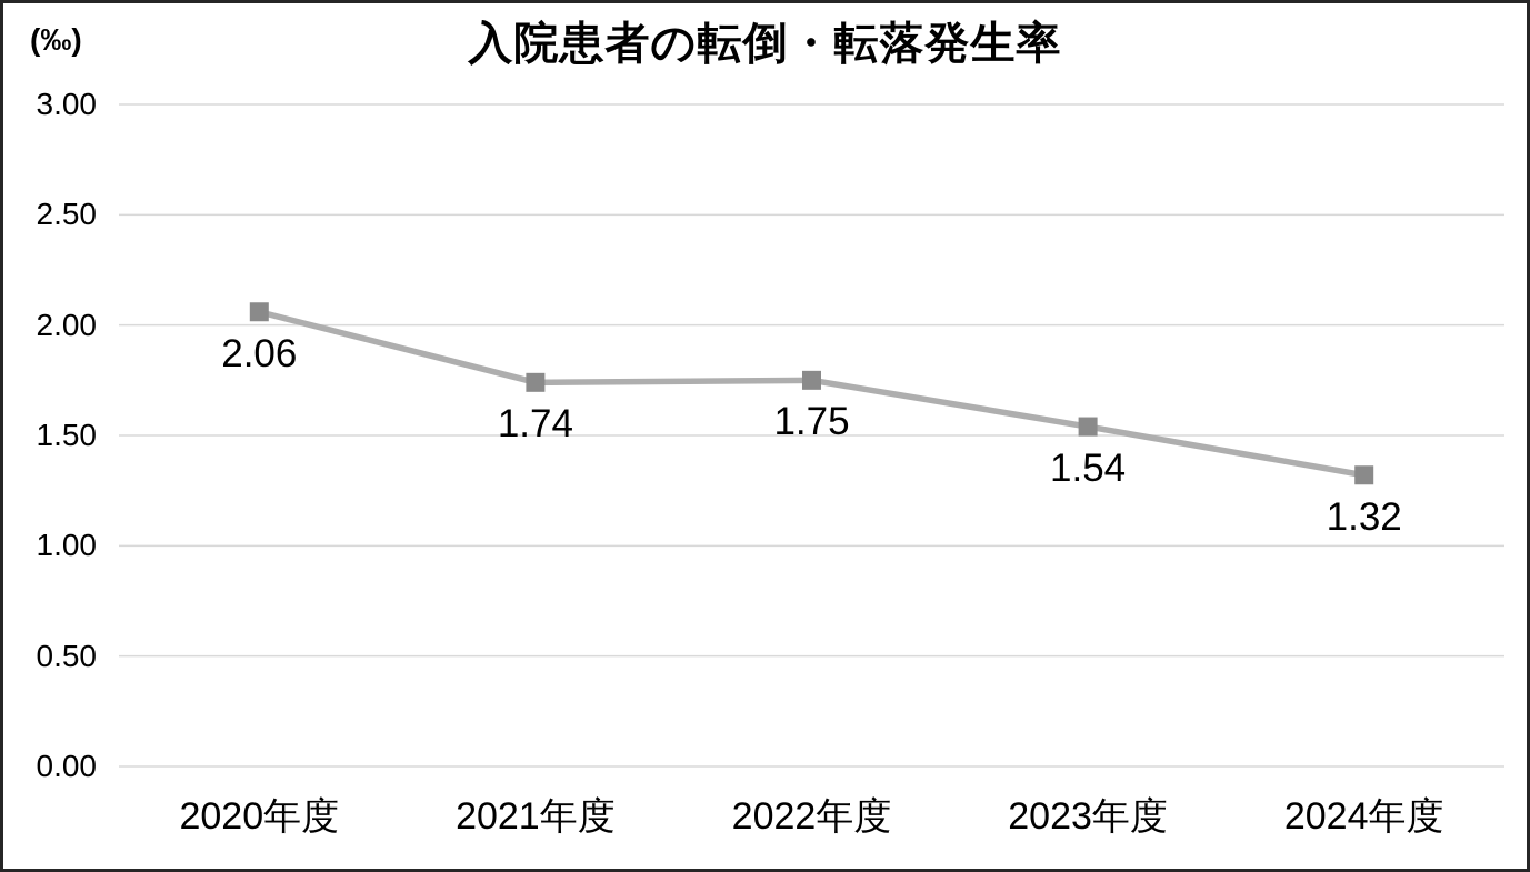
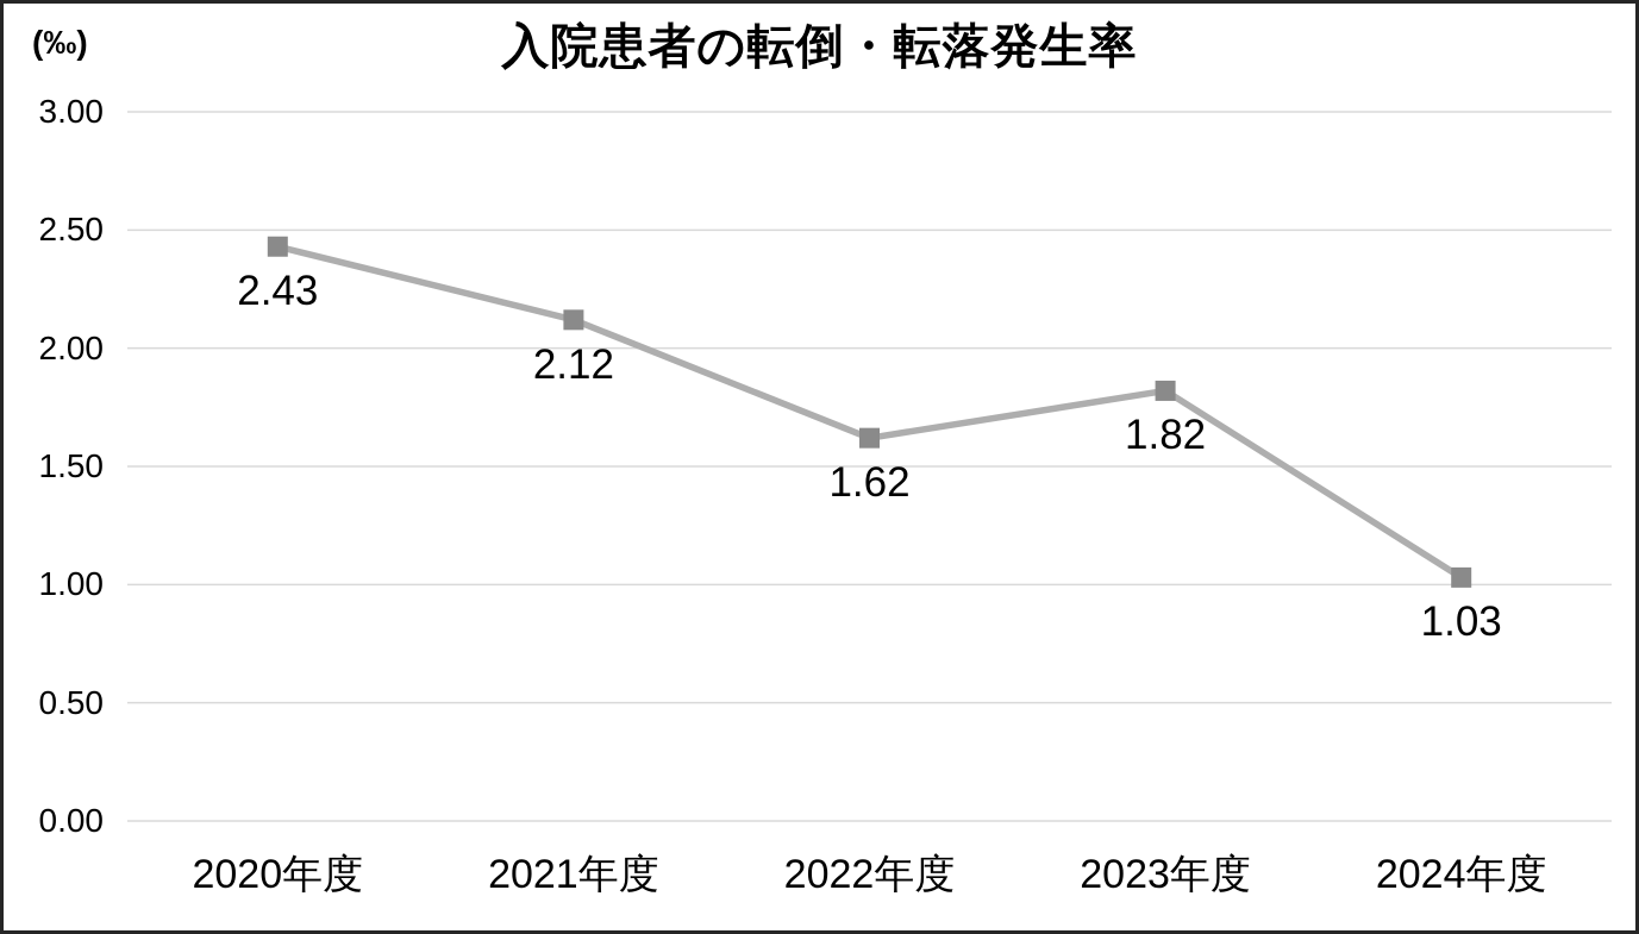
2020年度: 2.06 -> 2.43
2021年度: 1.74 -> 2.12
2022年度: 1.75 -> 1.62
2023年度: 1.54 -> 1.82
2024年度: 1.32 -> 1.03
